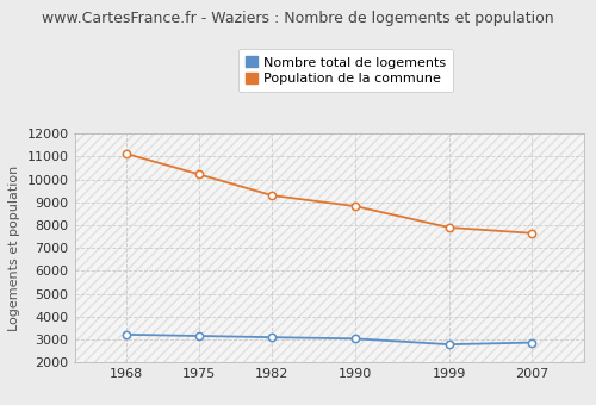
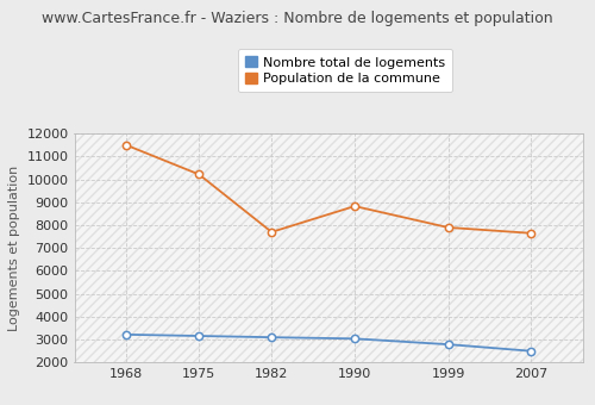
Population de la commune/1968: 11100 -> 11500
Population de la commune/1982: 9300 -> 7700
Nombre total de logements/2007: 2900 -> 2500
